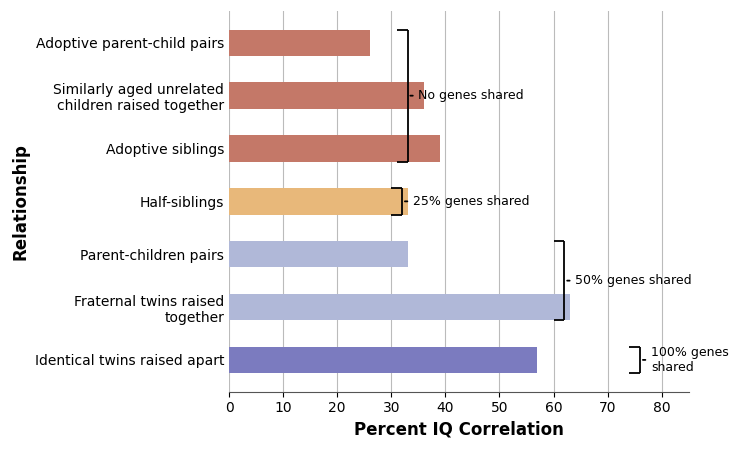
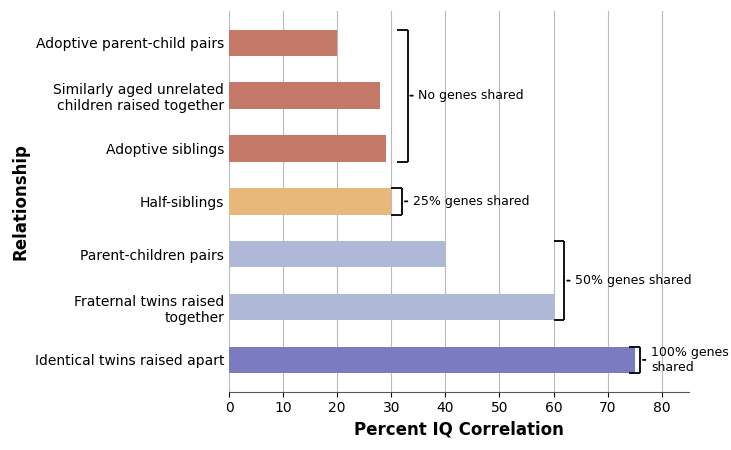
Adoptive parent-child pairs: 26 -> 20
Similarly aged unrelated children raised together: 36 -> 28
Adoptive siblings: 39 -> 29
Half-siblings: 33 -> 30
Parent-children pairs: 33 -> 40
Fraternal twins raised together: 63 -> 60
Identical twins raised apart: 57 -> 75
